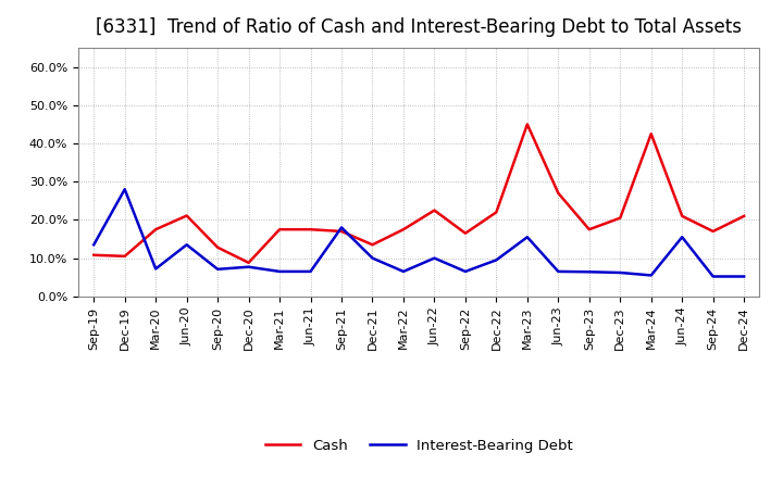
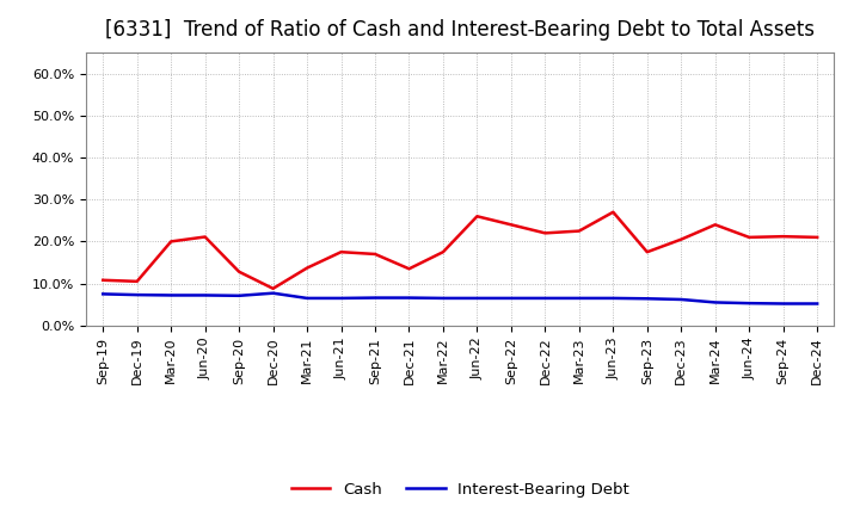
Interest-Bearing Debt/Sep-19: 13.5% -> 7.5%
Interest-Bearing Debt/Dec-19: 28.0% -> 7.3%
Cash/Mar-20: 17.5% -> 20.0%
Interest-Bearing Debt/Jun-20: 13.5% -> 7.2%
Cash/Mar-21: 17.5% -> 13.7%
Interest-Bearing Debt/Sep-21: 18.0% -> 6.6%
Interest-Bearing Debt/Dec-21: 10.0% -> 6.6%
Cash/Jun-22: 22.5% -> 26.0%
Interest-Bearing Debt/Jun-22: 10.0% -> 6.5%
Cash/Sep-22: 16.5% -> 24.0%
Interest-Bearing Debt/Dec-22: 9.5% -> 6.5%
Cash/Mar-23: 45.0% -> 22.5%
Interest-Bearing Debt/Mar-23: 15.5% -> 6.5%
Cash/Mar-24: 42.5% -> 24.0%
Interest-Bearing Debt/Jun-24: 15.5% -> 5.3%
Cash/Sep-24: 17.0% -> 21.2%
